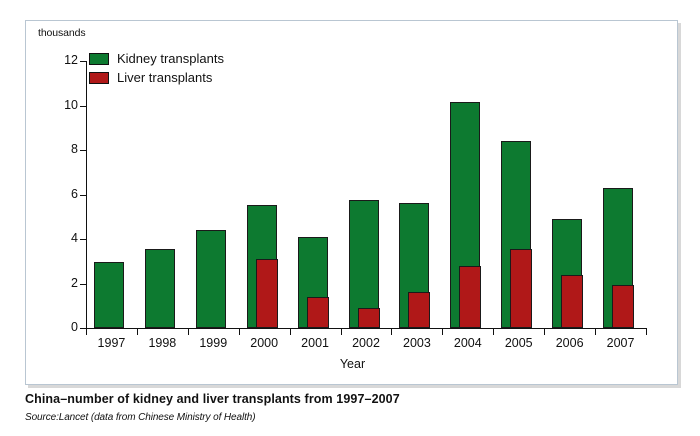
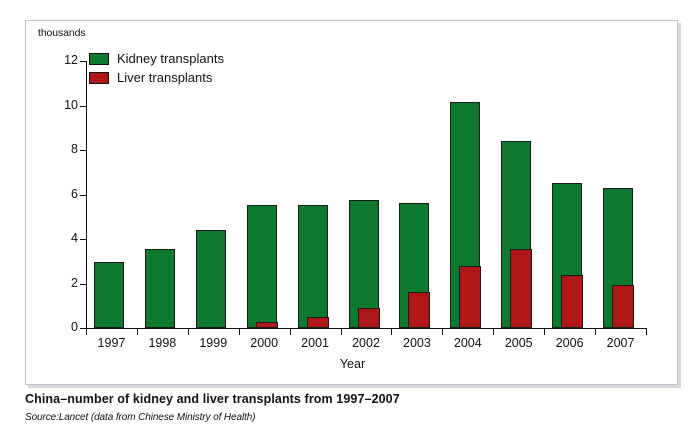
Liver transplants/2000: 3.1 -> 0.2
Kidney transplants/2001: 4.1 -> 5.5
Liver transplants/2001: 1.4 -> 0.5
Kidney transplants/2006: 4.9 -> 6.5
